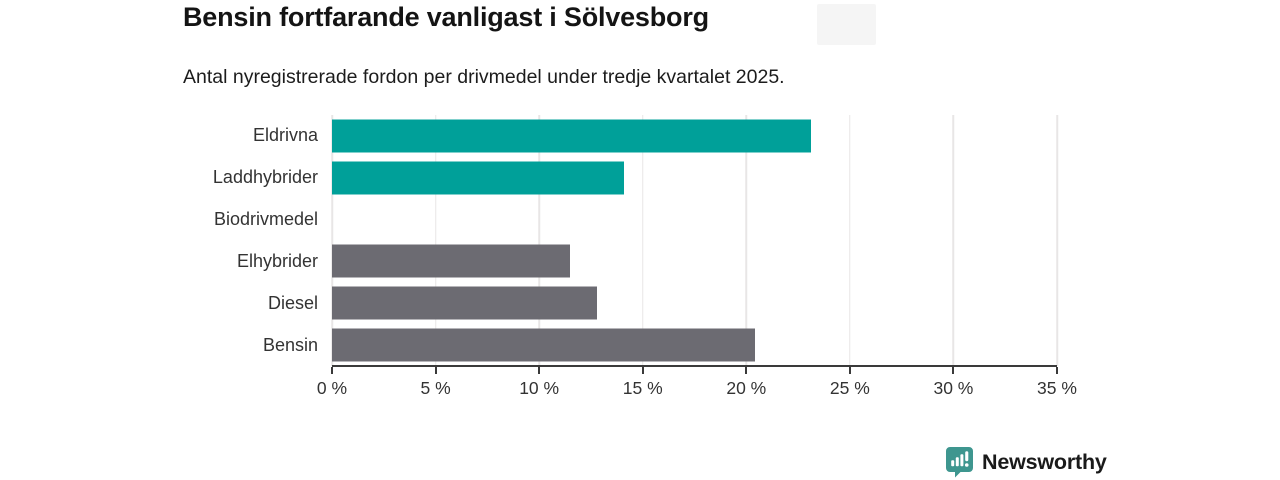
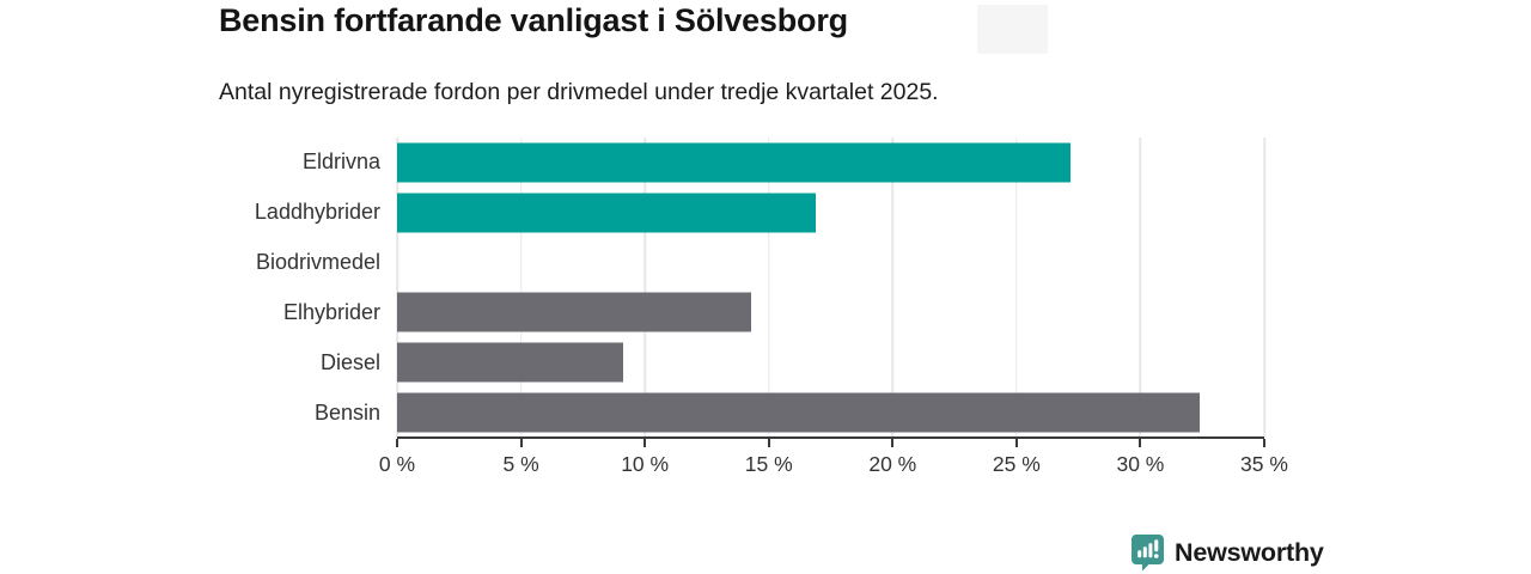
Eldrivna: 23.1% -> 27.2%
Laddhybrider: 14.1% -> 16.9%
Elhybrider: 11.5% -> 14.3%
Diesel: 12.8% -> 9.1%
Bensin: 20.4% -> 32.4%
